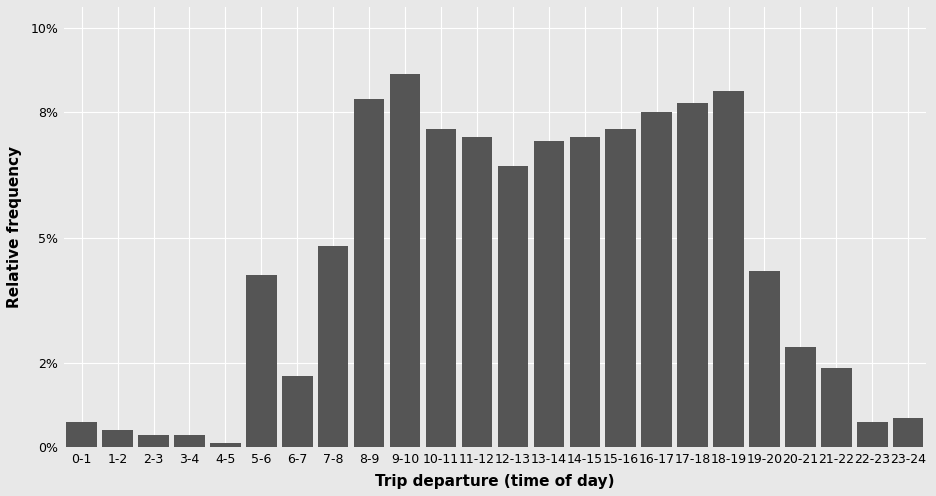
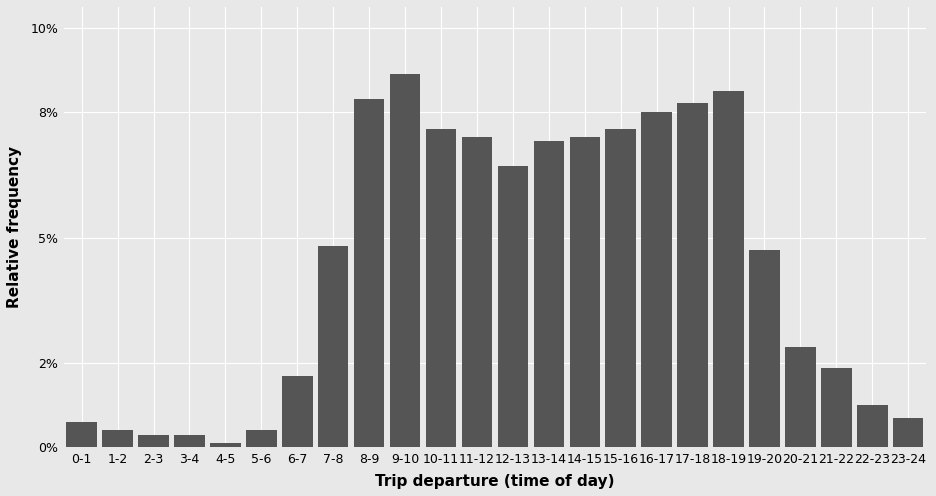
5-6: 4.1% -> 0.4%
19-20: 4.2% -> 4.7%
22-23: 0.6% -> 1.0%
